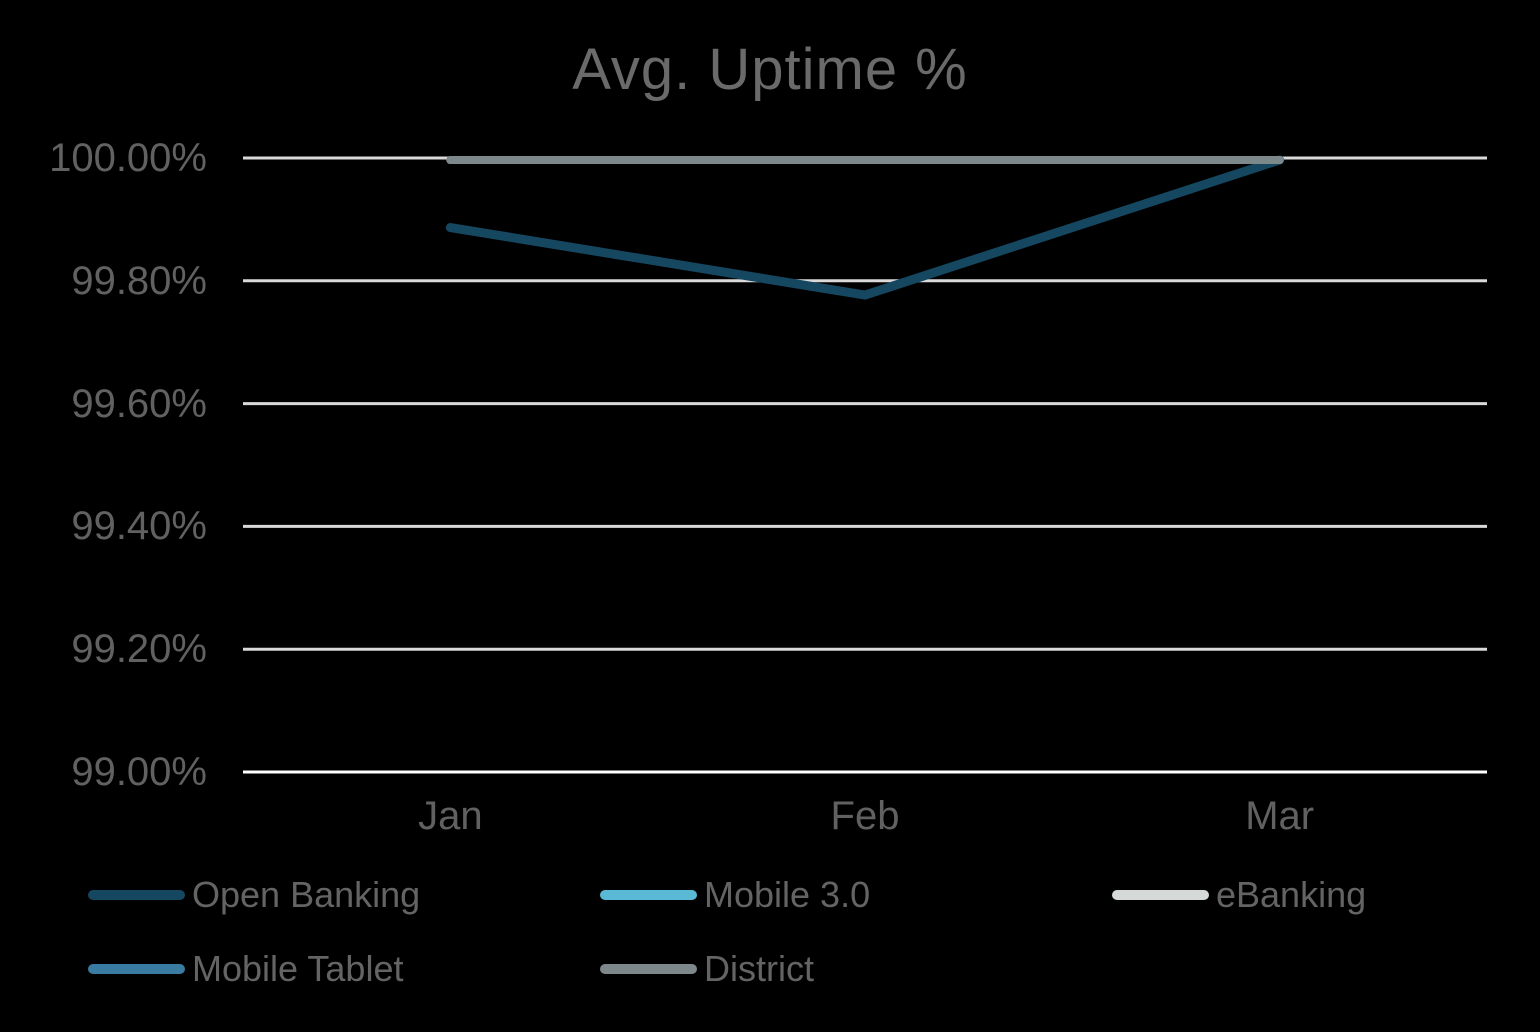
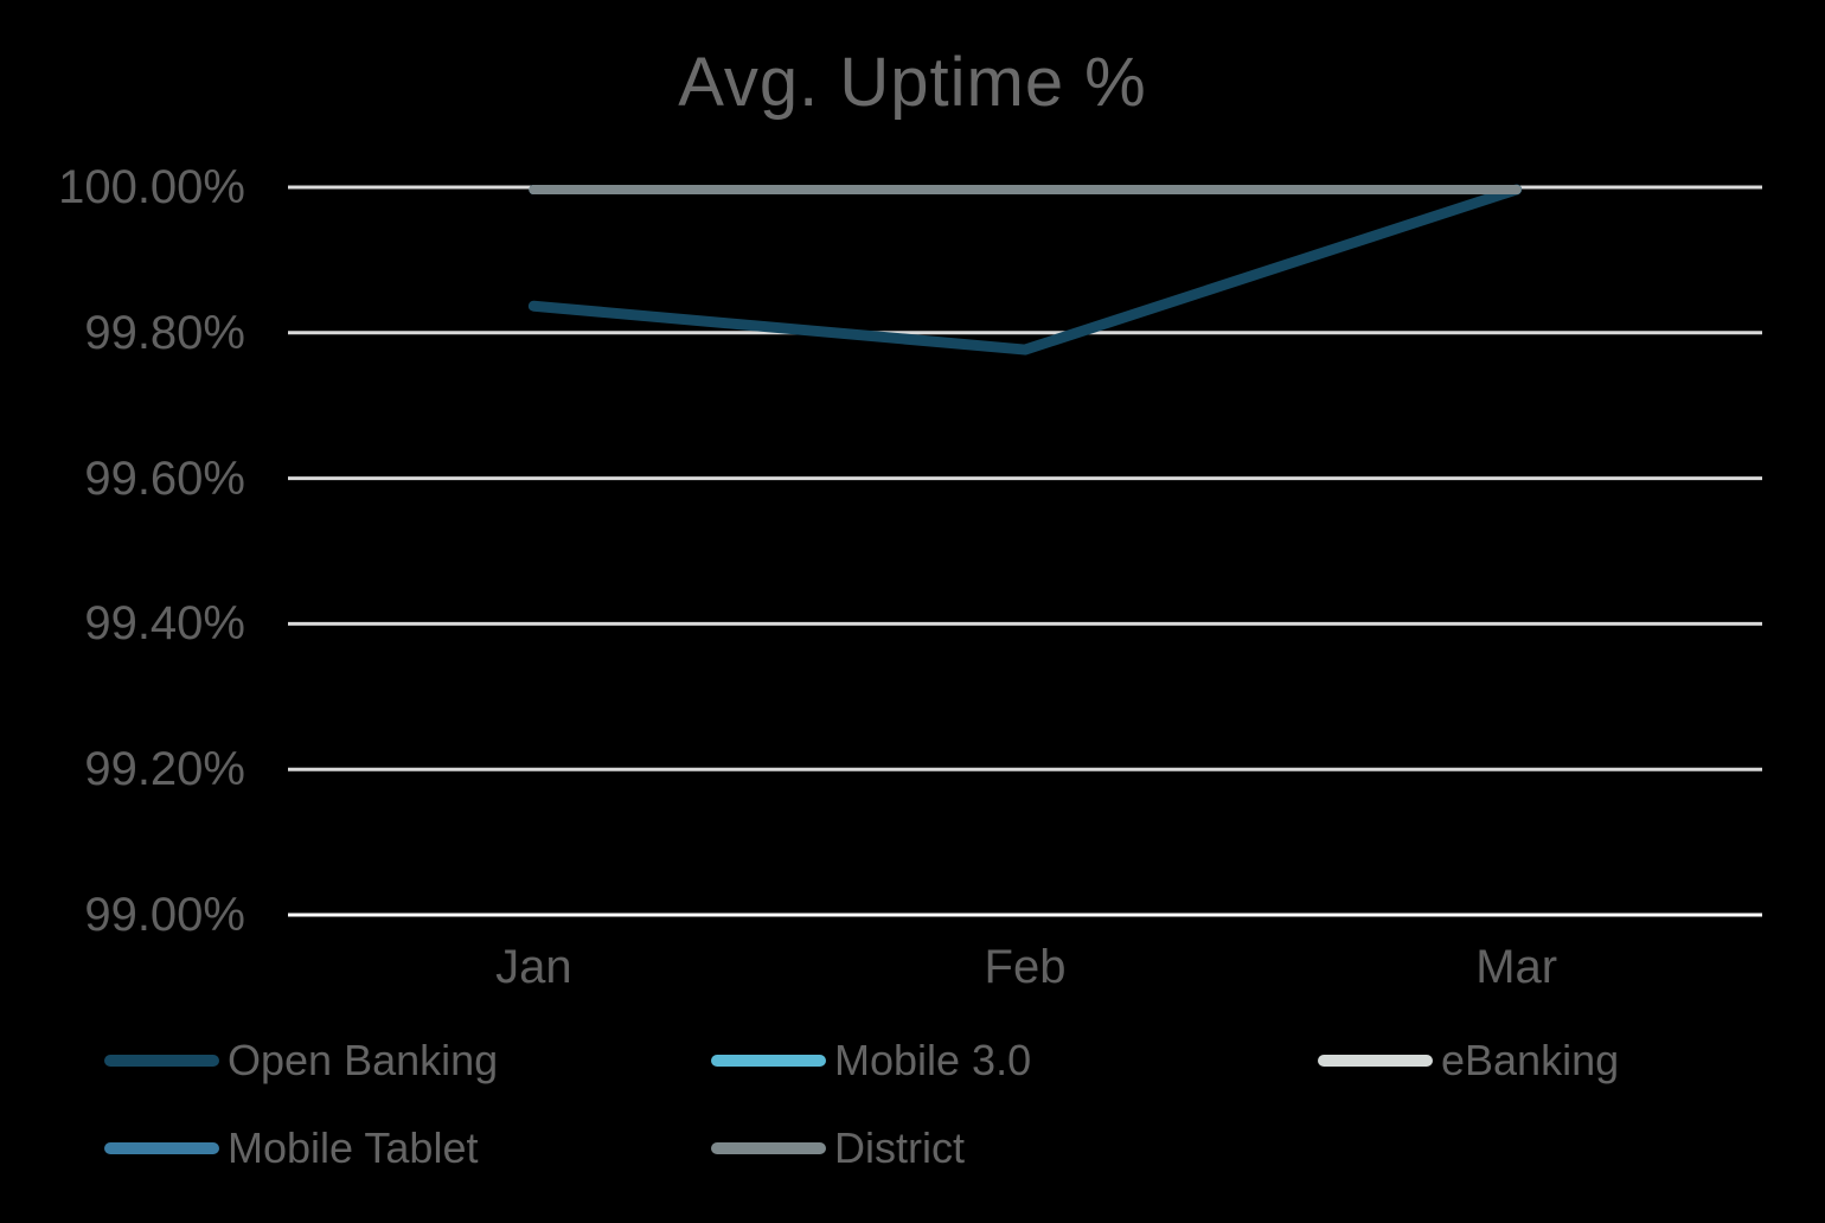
Open Banking/Jan: 99.89% -> 99.84%
